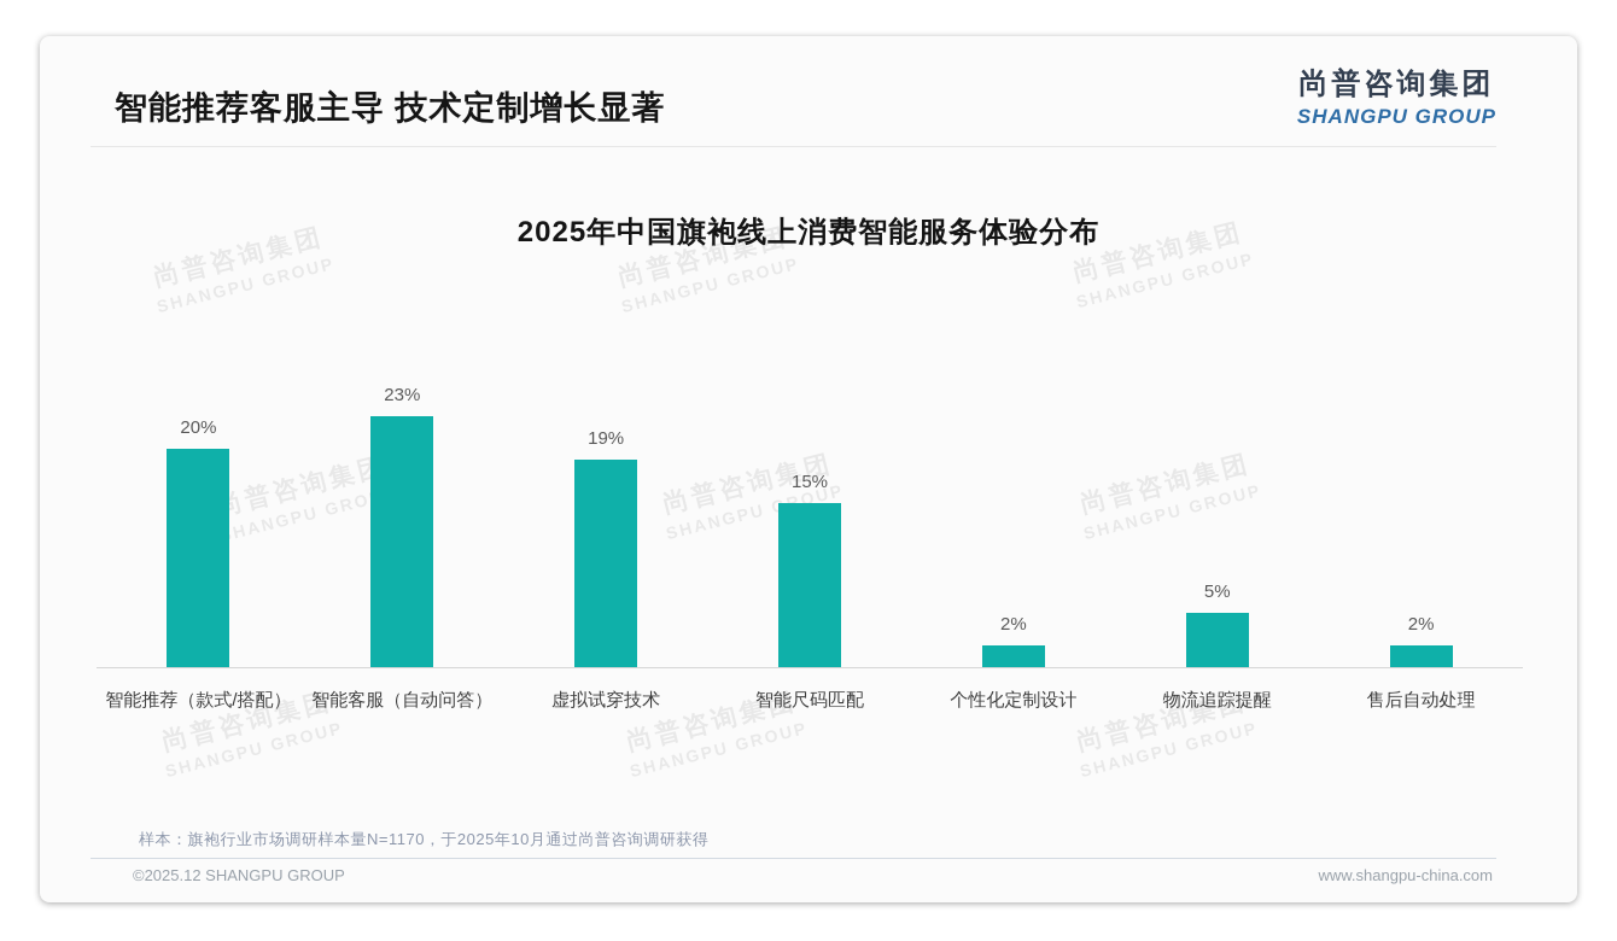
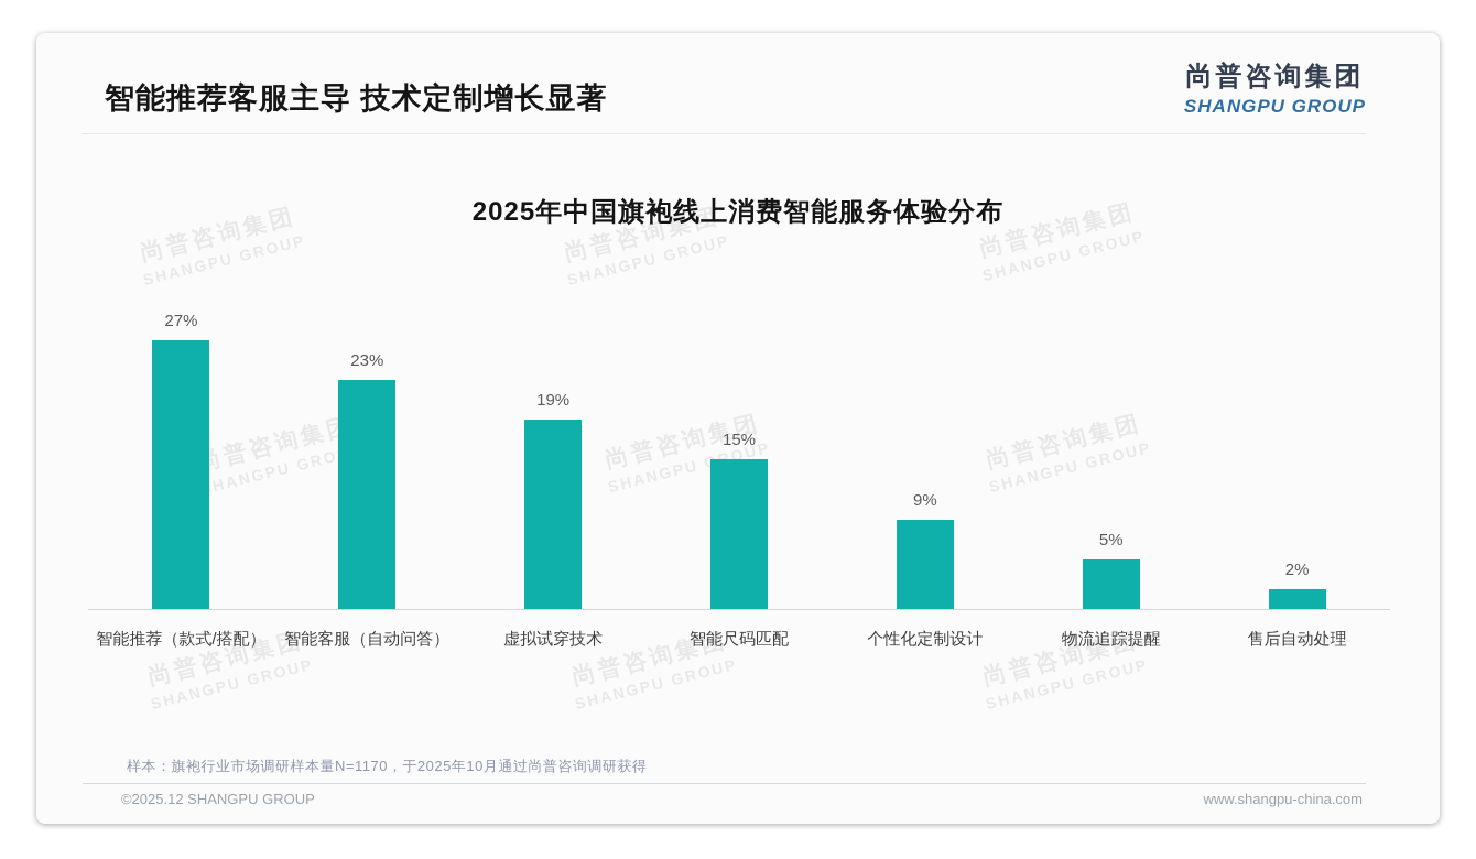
智能推荐（款式/搭配）: 20% -> 27%
个性化定制设计: 2% -> 9%
